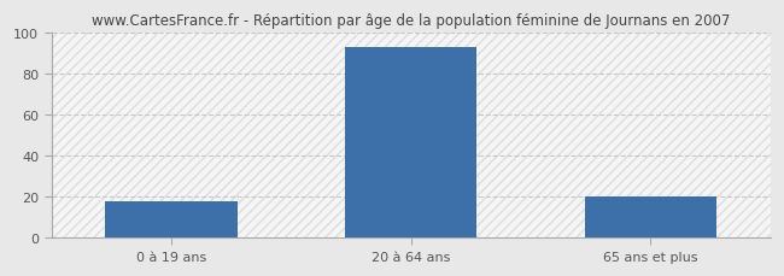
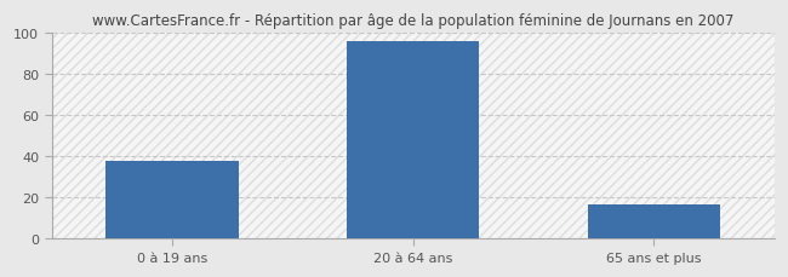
0 à 19 ans: 18 -> 38
20 à 64 ans: 93 -> 96
65 ans et plus: 20 -> 17
